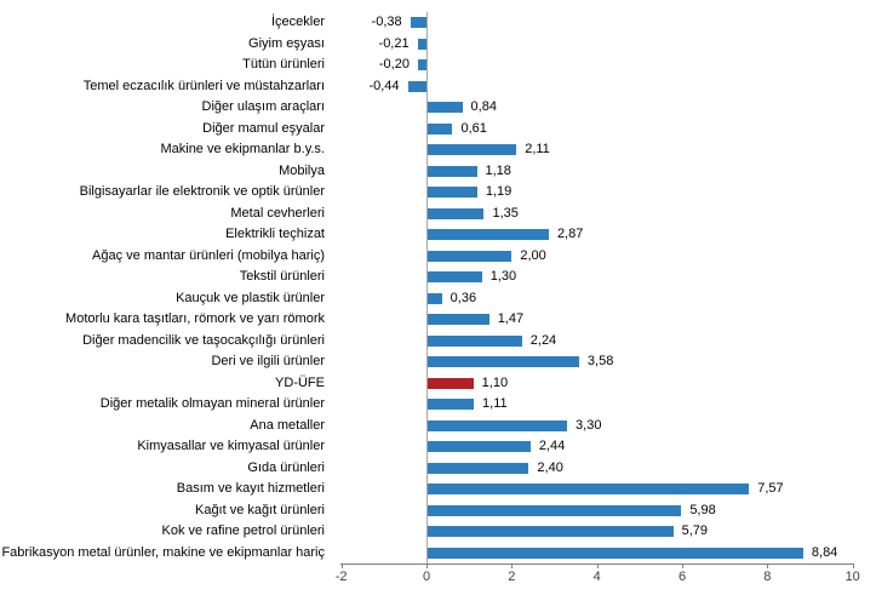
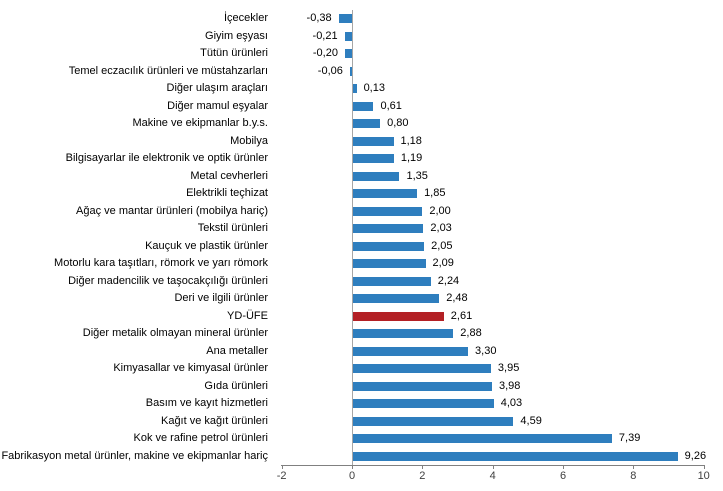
Temel eczacılık ürünleri ve müstahzarları: -0,44 -> -0,06
Diğer ulaşım araçları: 0,84 -> 0,13
Makine ve ekipmanlar b.y.s.: 2,11 -> 0,80
Elektrikli teçhizat: 2,87 -> 1,85
Tekstil ürünleri: 1,30 -> 2,03
Kauçuk ve plastik ürünler: 0,36 -> 2,05
Motorlu kara taşıtları, römork ve yarı römork: 1,47 -> 2,09
Deri ve ilgili ürünler: 3,58 -> 2,48
YD-ÜFE: 1,10 -> 2,61
Diğer metalik olmayan mineral ürünler: 1,11 -> 2,88
Kimyasallar ve kimyasal ürünler: 2,44 -> 3,95
Gıda ürünleri: 2,40 -> 3,98
Basım ve kayıt hizmetleri: 7,57 -> 4,03
Kağıt ve kağıt ürünleri: 5,98 -> 4,59
Kok ve rafine petrol ürünleri: 5,79 -> 7,39
Fabrikasyon metal ürünler, makine ve ekipmanlar hariç: 8,84 -> 9,26
